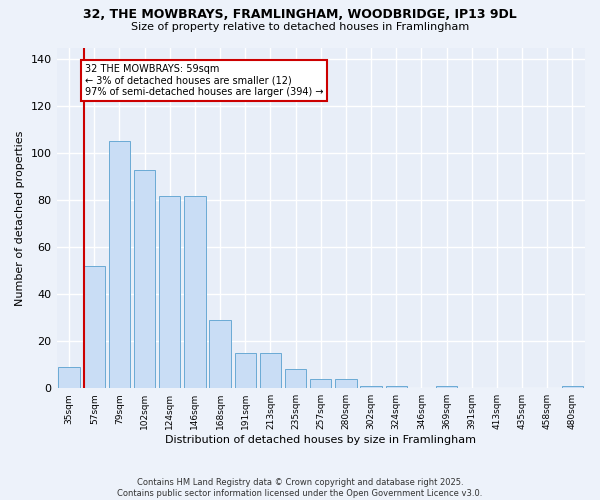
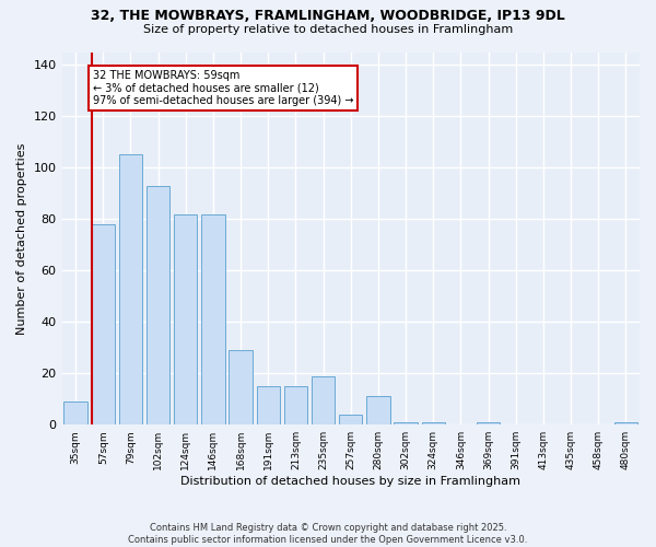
57sqm: 52 -> 78
235sqm: 8 -> 19
280sqm: 4 -> 11
